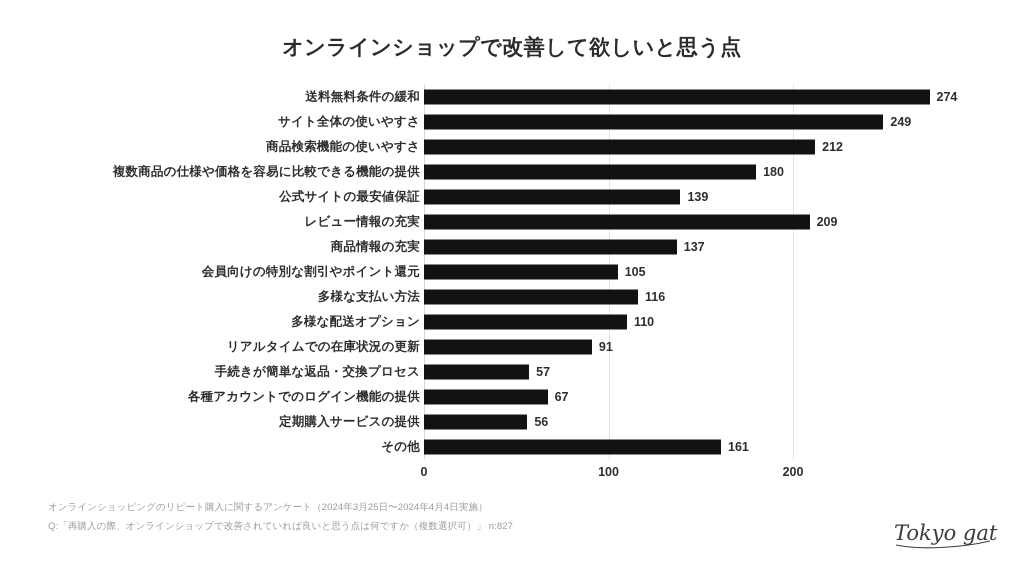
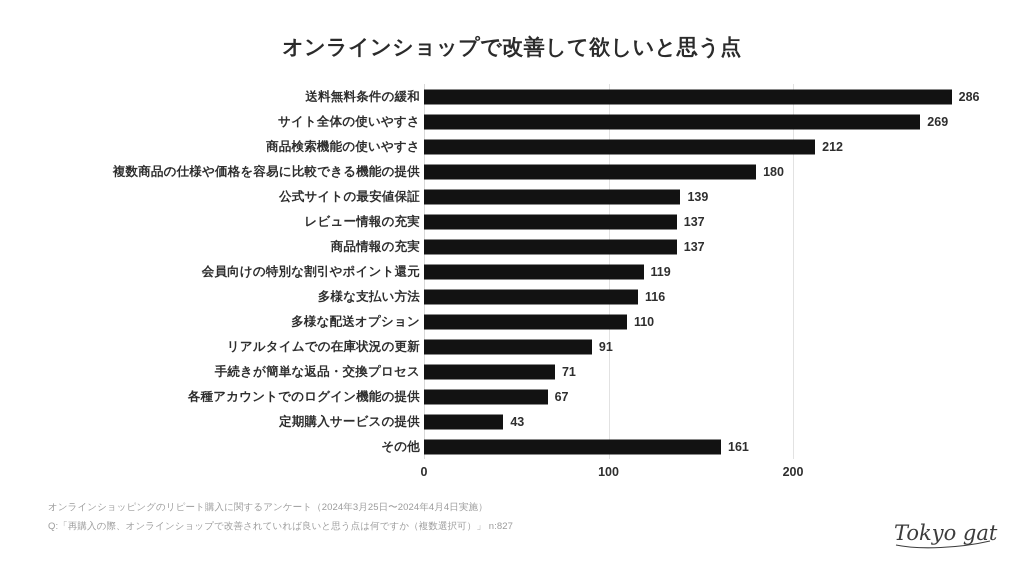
送料無料条件の緩和: 274 -> 286
サイト全体の使いやすさ: 249 -> 269
レビュー情報の充実: 209 -> 137
会員向けの特別な割引やポイント還元: 105 -> 119
手続きが簡単な返品・交換プロセス: 57 -> 71
定期購入サービスの提供: 56 -> 43
